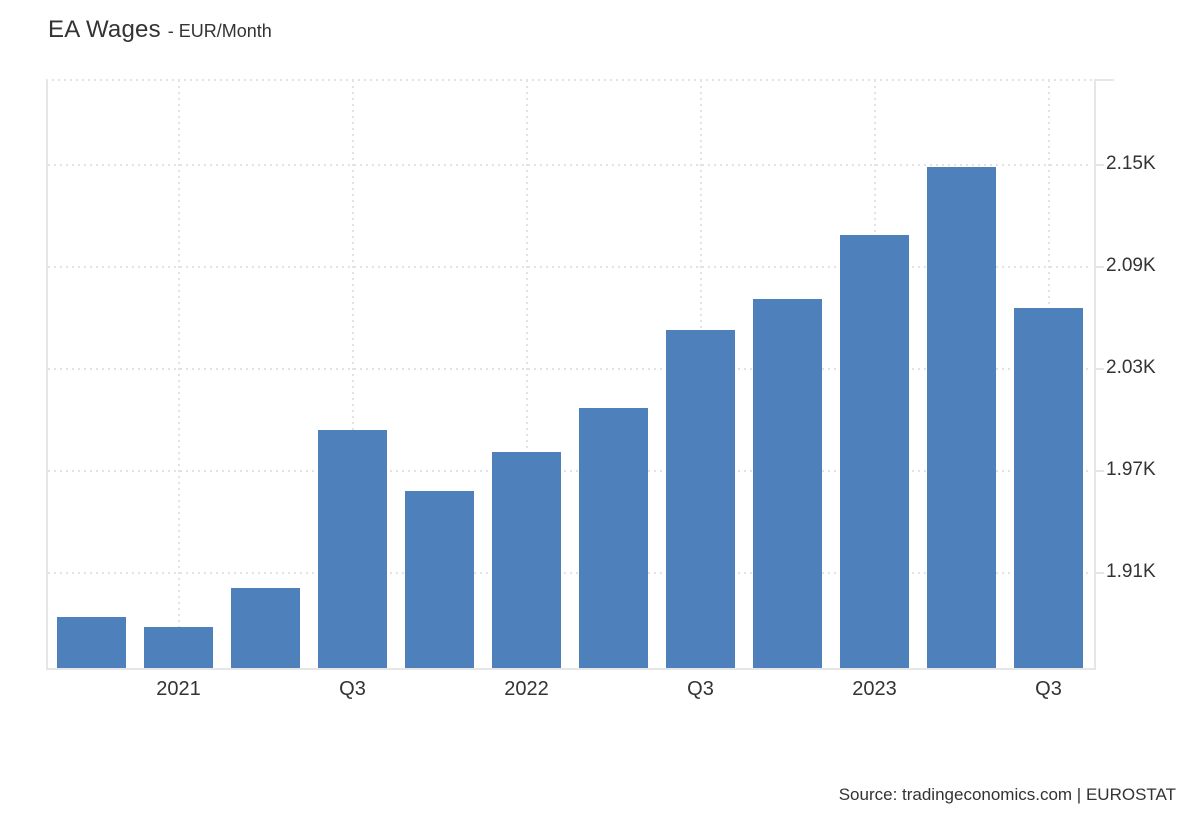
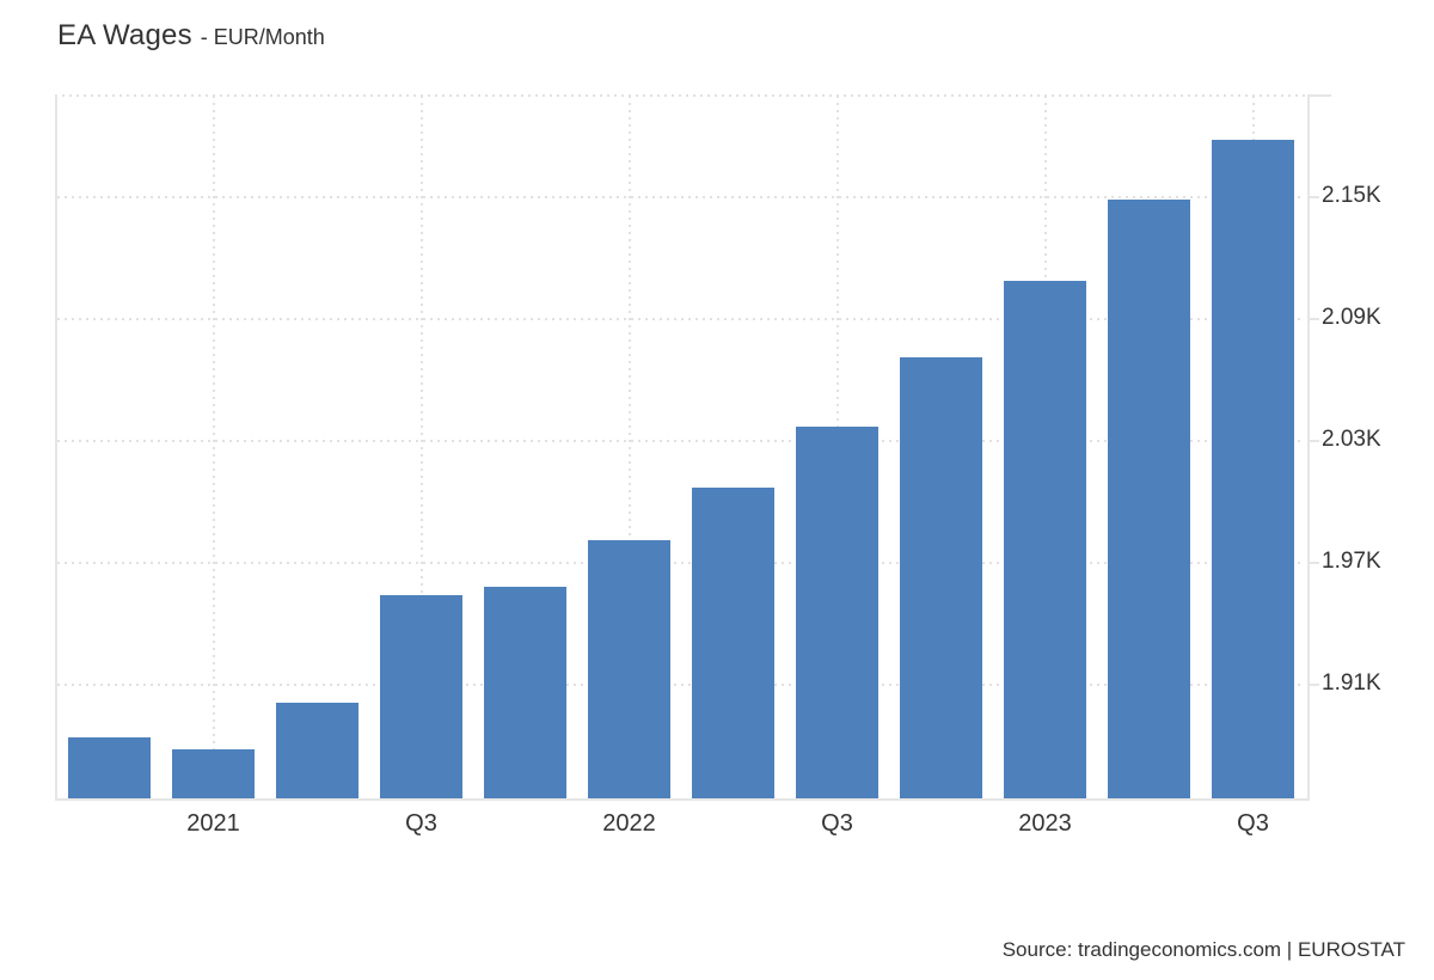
2021 Q3: 1.994K -> 1.954K
2022 Q3: 2.053K -> 2.037K
2023 Q3: 2.066K -> 2.178K
